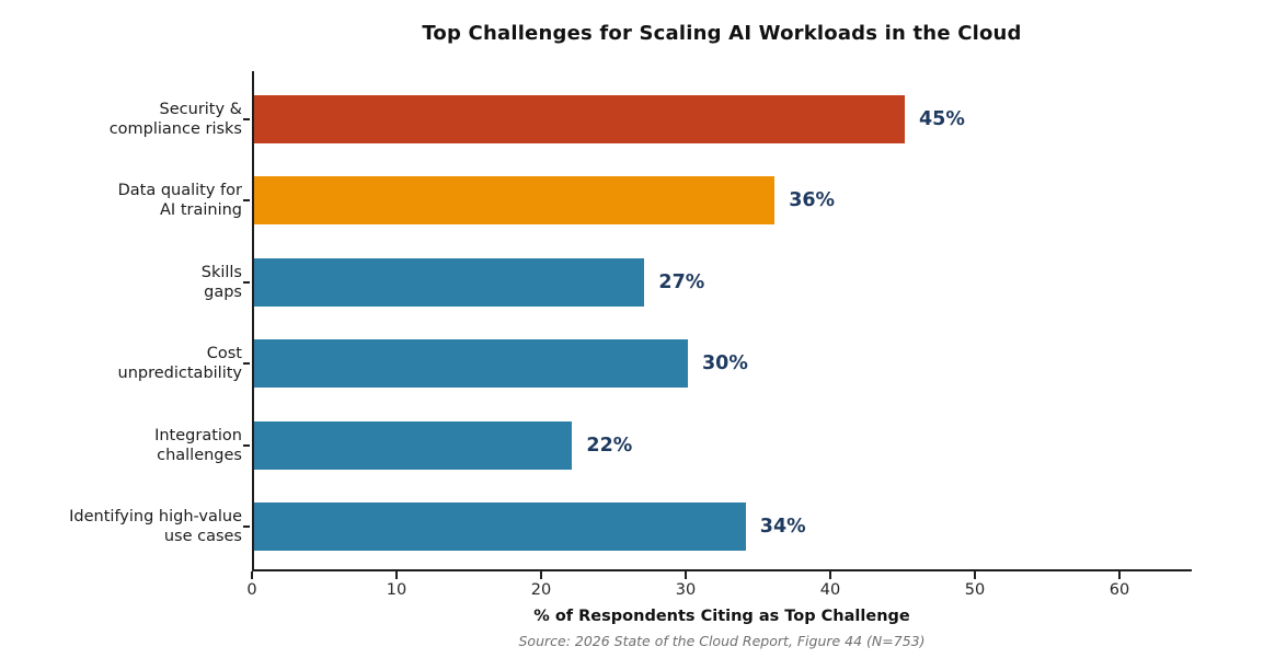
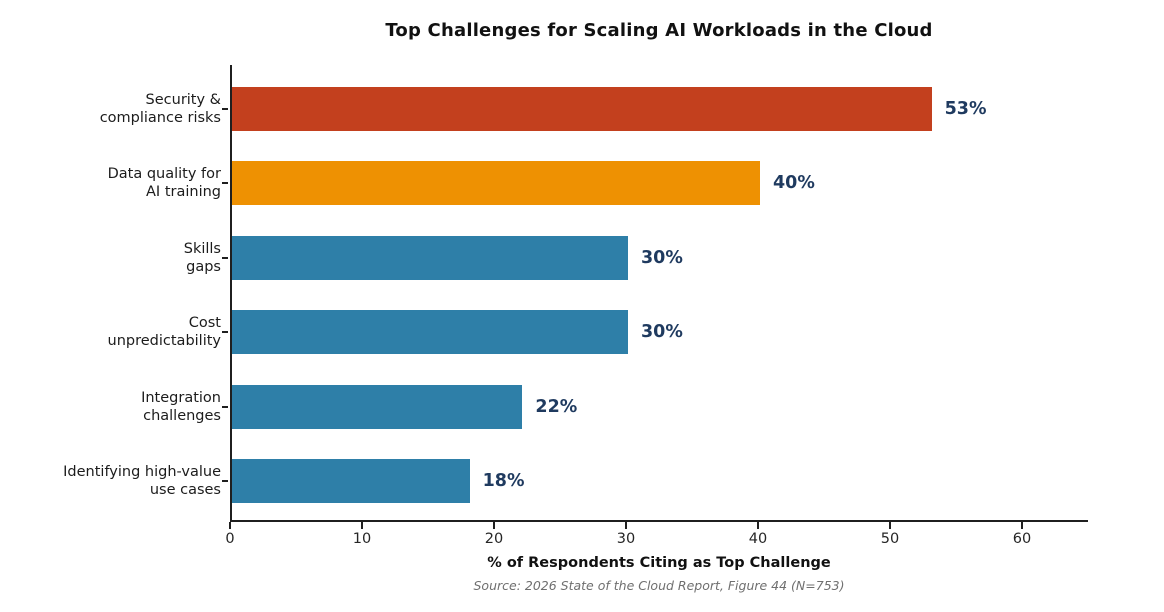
Security & compliance risks: 45% -> 53%
Data quality for AI training: 36% -> 40%
Skills gaps: 27% -> 30%
Identifying high-value use cases: 34% -> 18%
